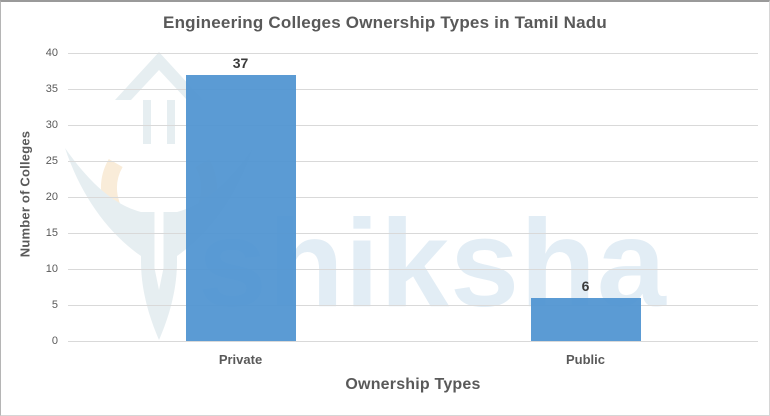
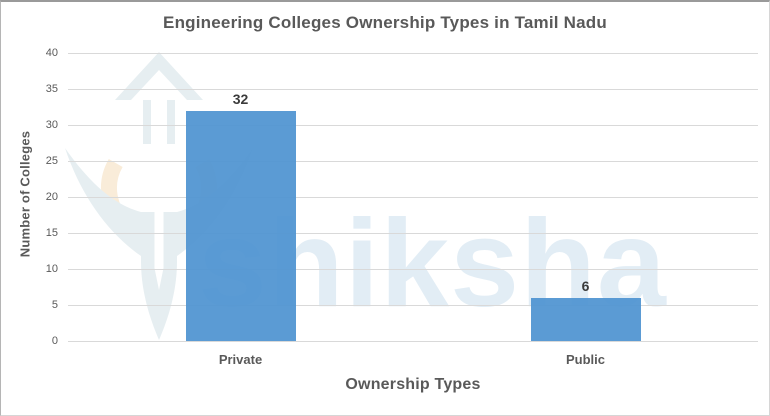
Private: 37 -> 32
